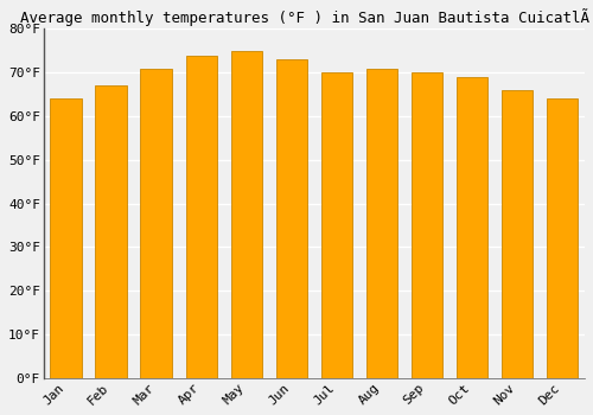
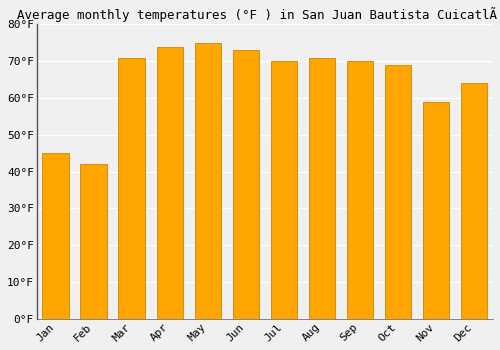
Jan: 64°F -> 45°F
Feb: 67°F -> 42°F
Nov: 66°F -> 59°F
